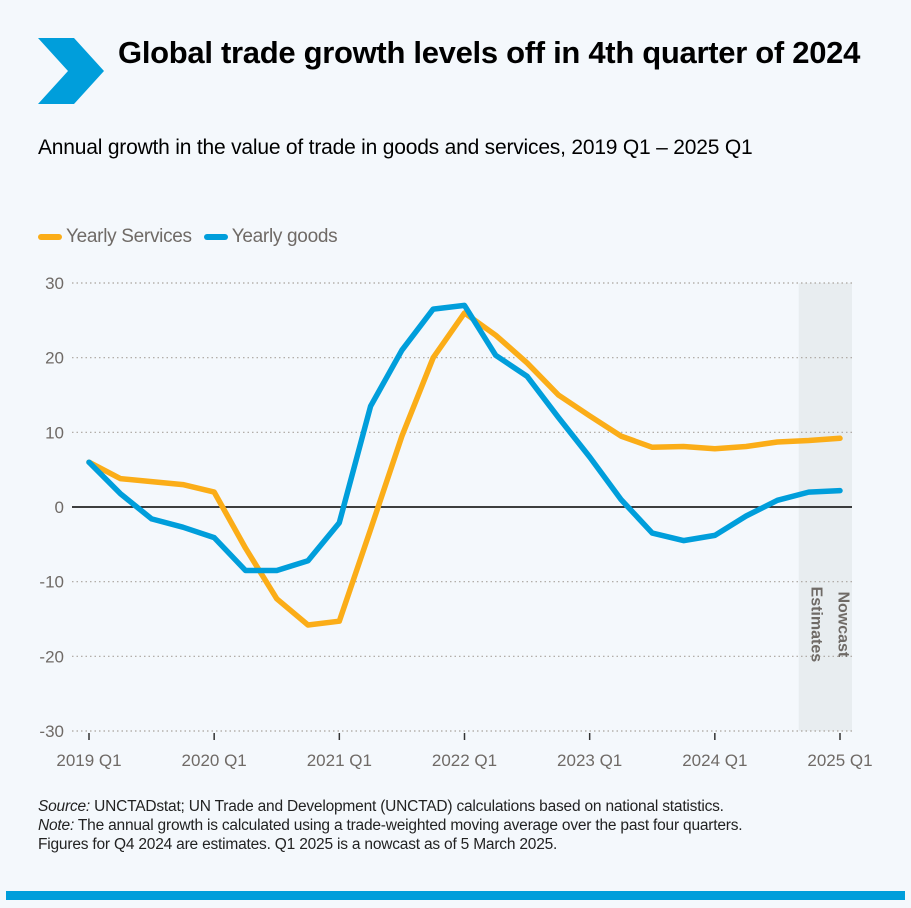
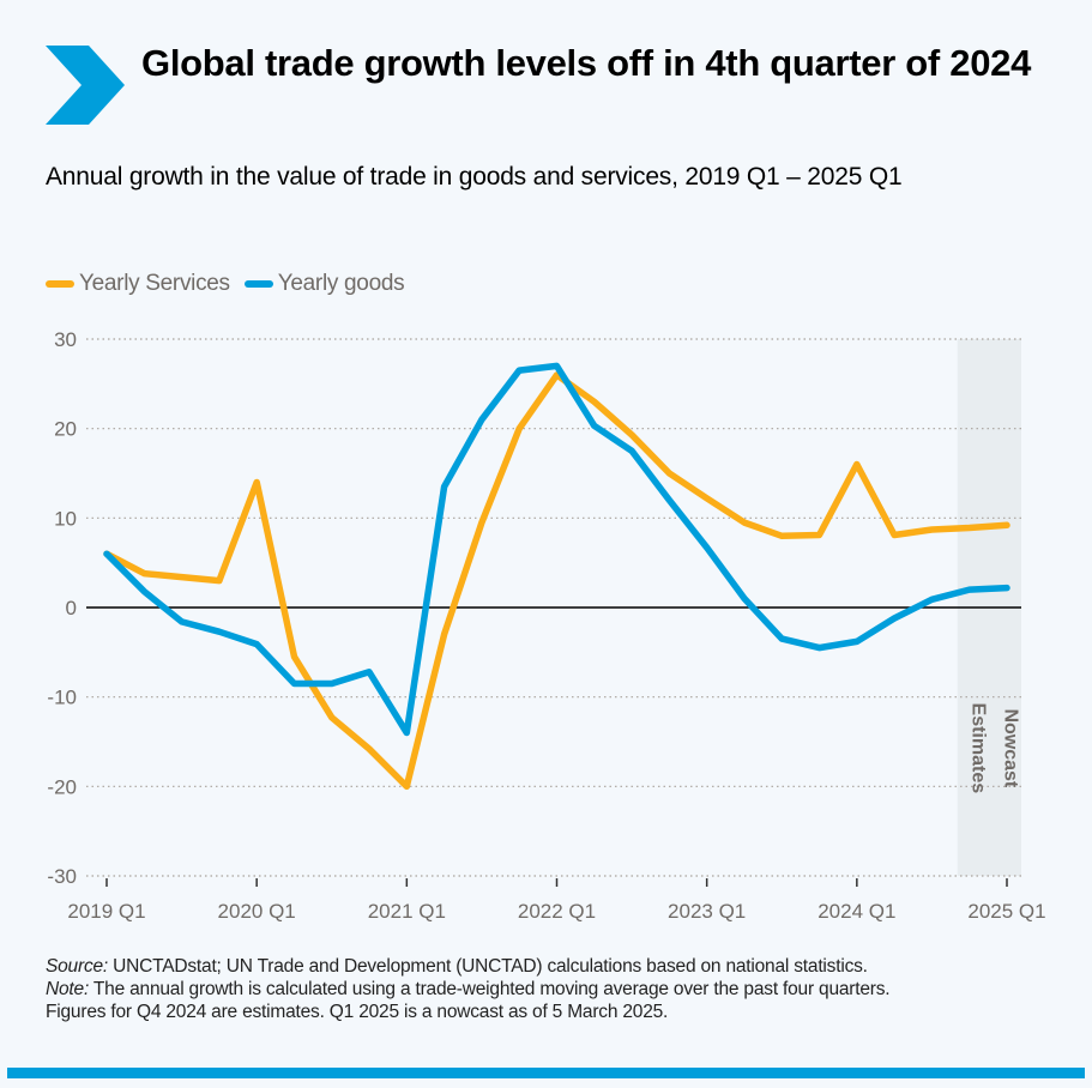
Yearly Services/2020 Q1: 2 -> 14
Yearly Services/2021 Q1: -15 -> -20
Yearly goods/2021 Q1: -2 -> -14
Yearly Services/2024 Q1: 8 -> 16
